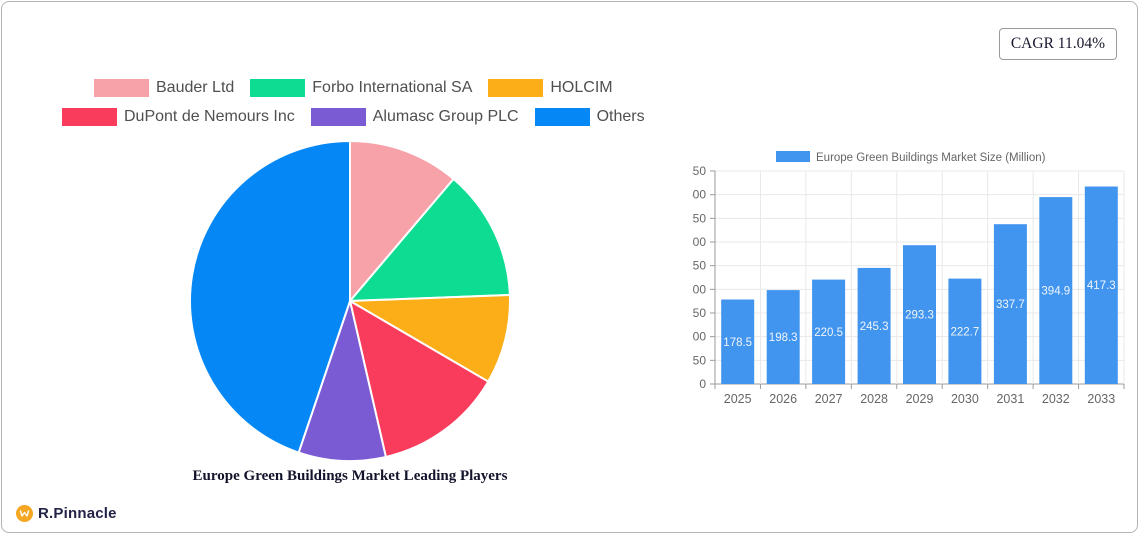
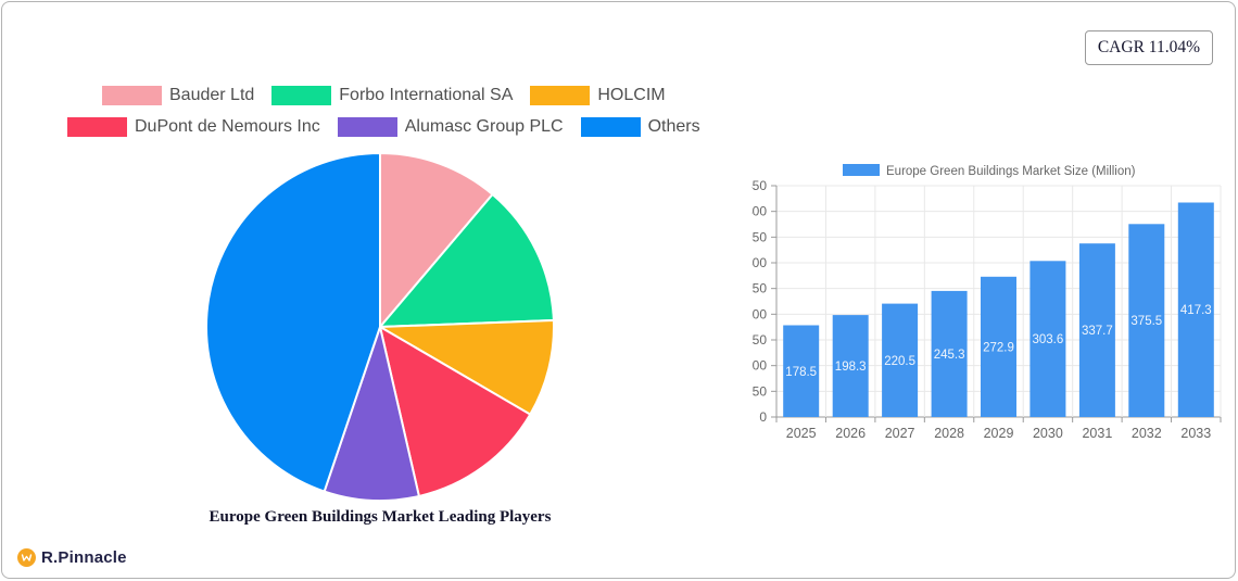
Europe Green Buildings Market Size (Million)/2029: 293.3 -> 272.9
Europe Green Buildings Market Size (Million)/2030: 222.7 -> 303.6
Europe Green Buildings Market Size (Million)/2032: 394.9 -> 375.5
